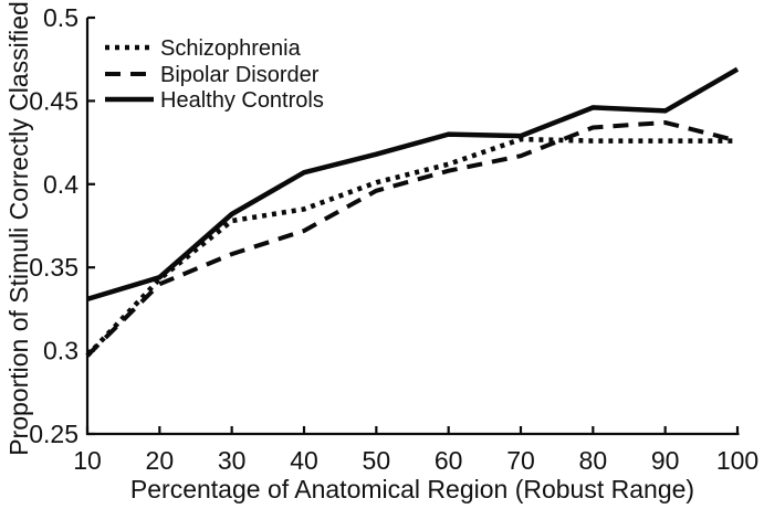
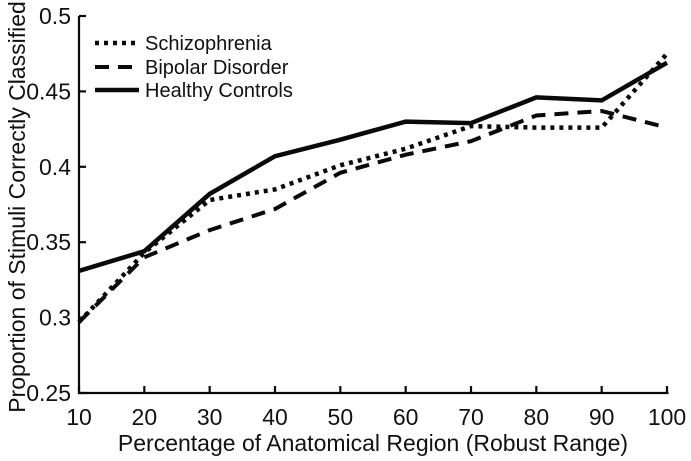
Schizophrenia/100: 0.426 -> 0.475
